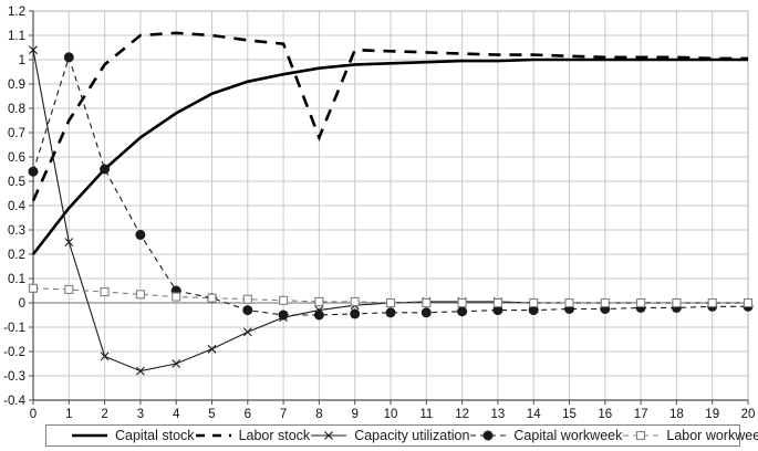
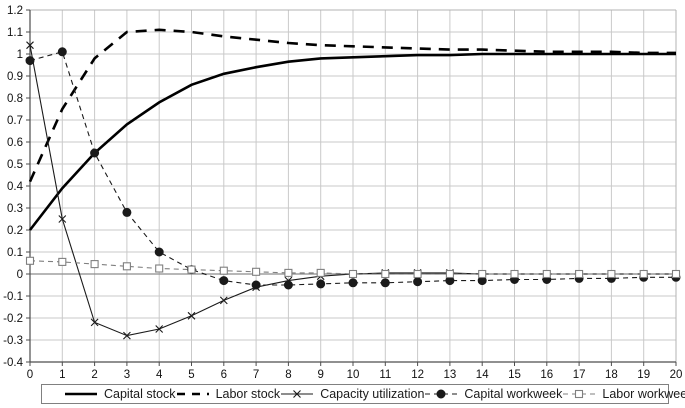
Capital workweek/0: 0.54 -> 0.97
Capital workweek/4: 0.05 -> 0.10
Labor stock/8: 0.68 -> 1.05
